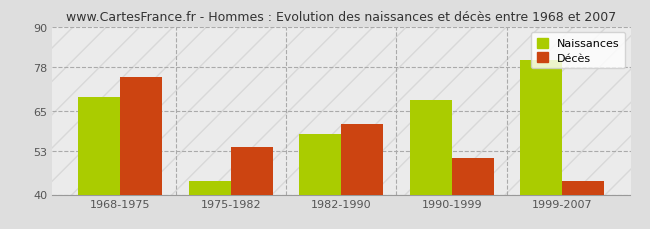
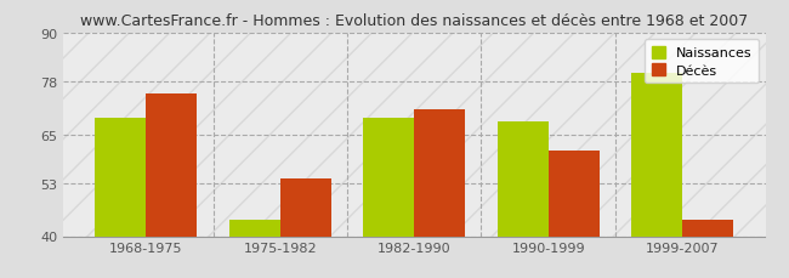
Naissances/1982-1990: 58 -> 69
Décès/1982-1990: 61 -> 71
Décès/1990-1999: 51 -> 61
